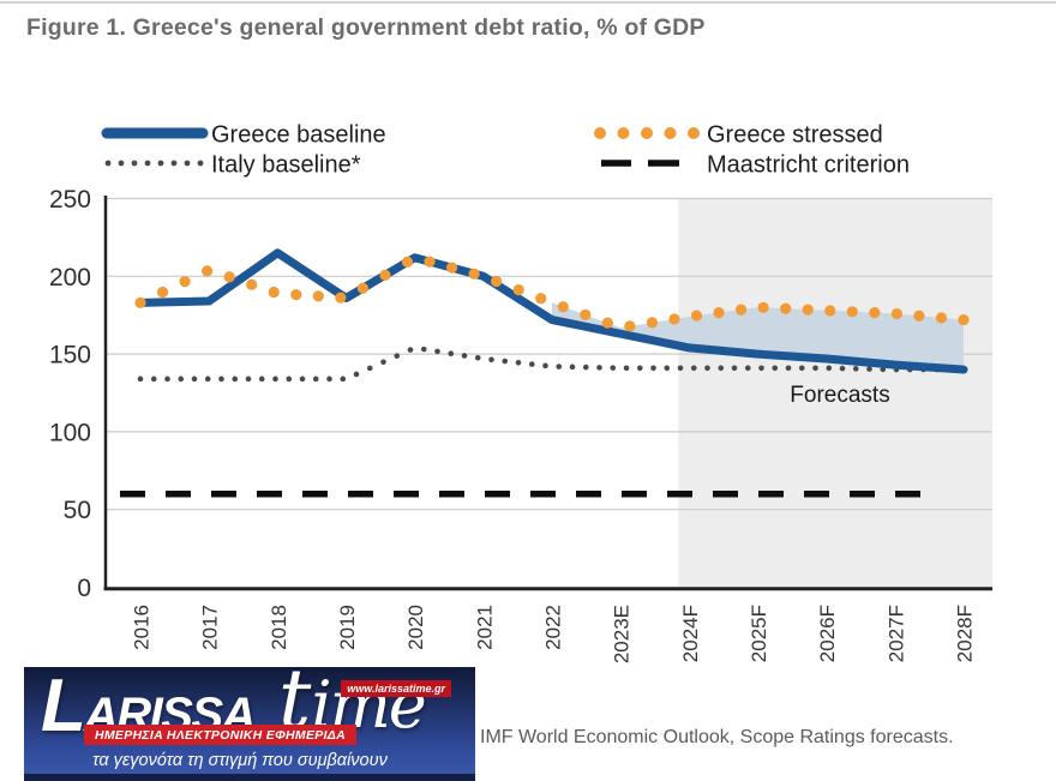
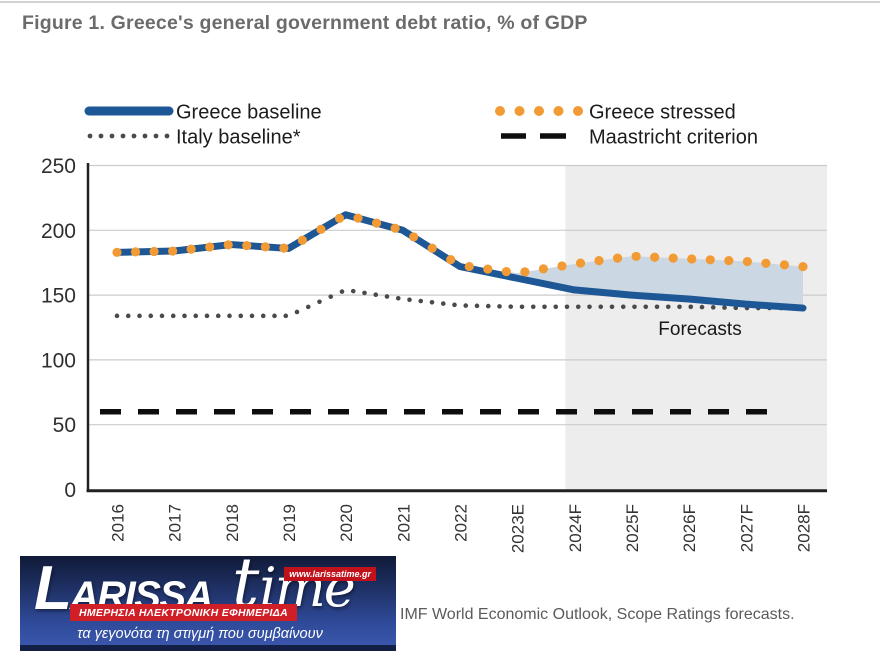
Greece stressed/2017: 204 -> 184
Greece baseline/2018: 215 -> 189
Greece stressed/2022: 183 -> 173
